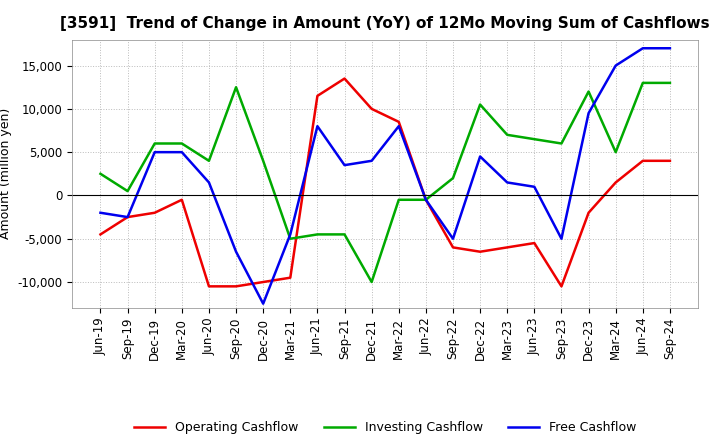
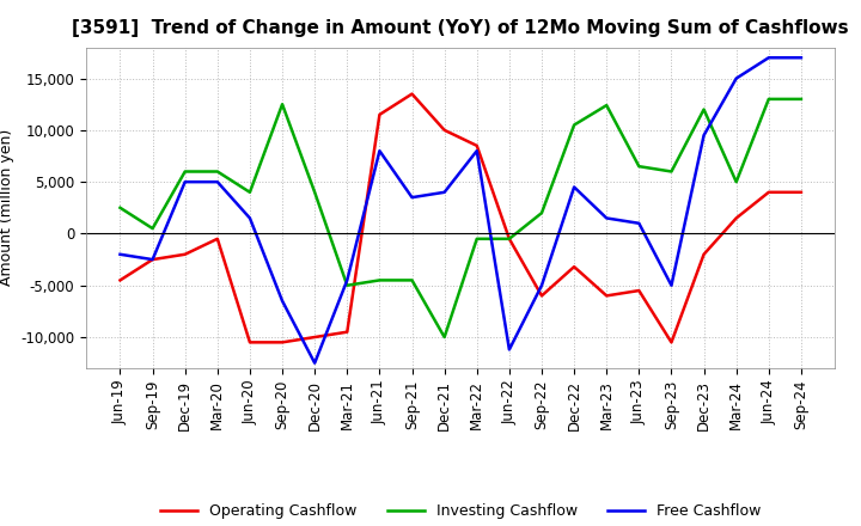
Free Cashflow/Jun-22: -500 -> -11,200
Operating Cashflow/Dec-22: -6,500 -> -3,200
Investing Cashflow/Mar-23: 7,000 -> 12,400
